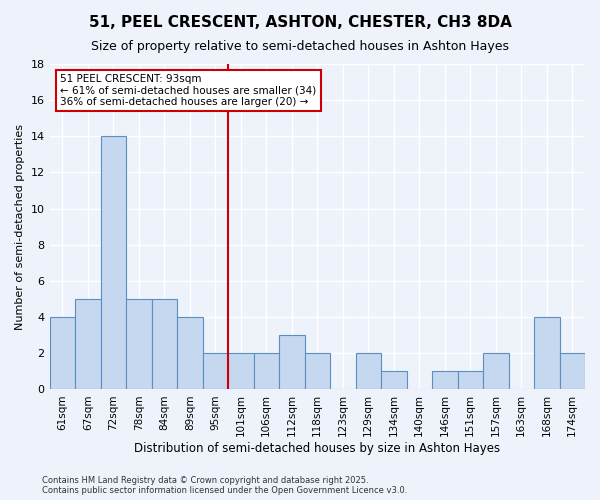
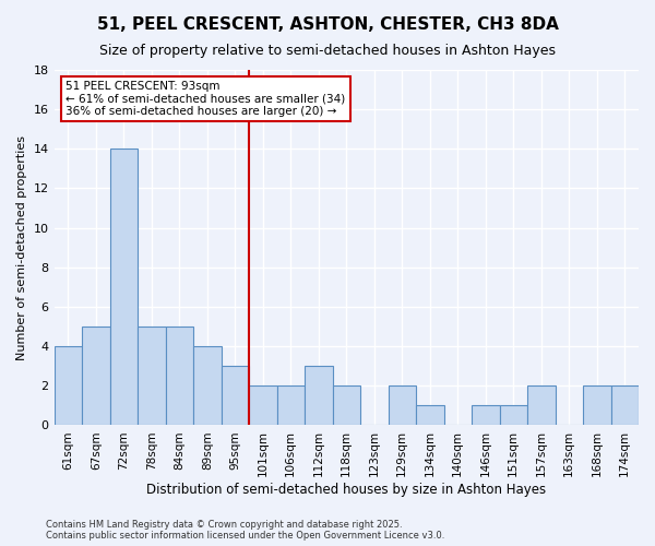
95sqm: 2 -> 3
168sqm: 4 -> 2
